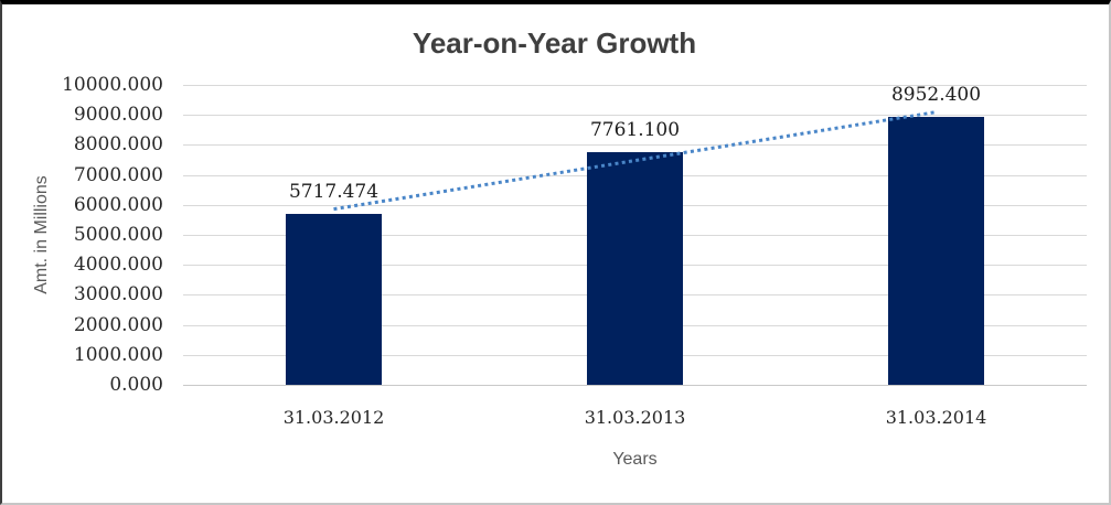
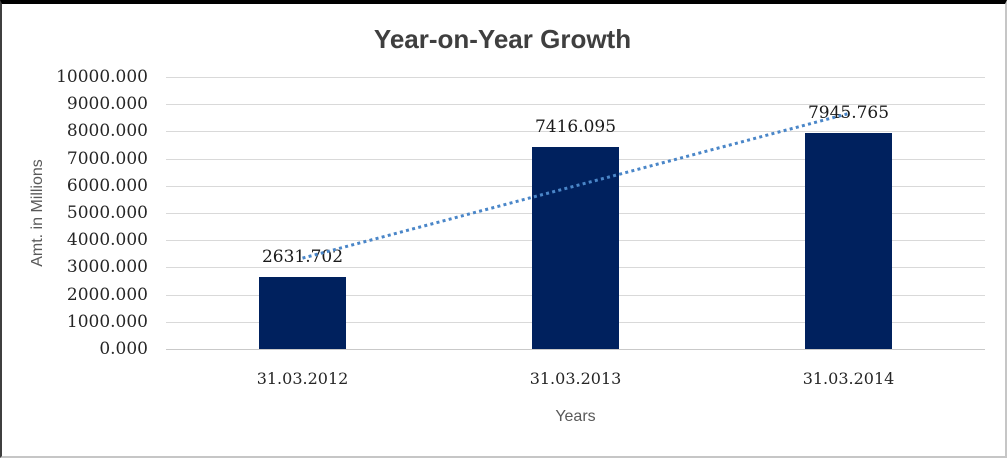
31.03.2012: 5717.474 -> 2631.702
31.03.2013: 7761.100 -> 7416.095
31.03.2014: 8952.400 -> 7945.765
